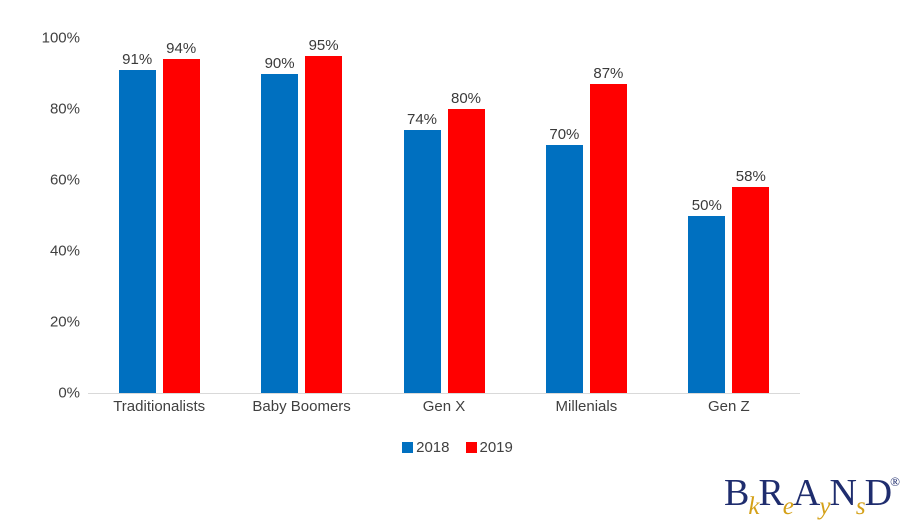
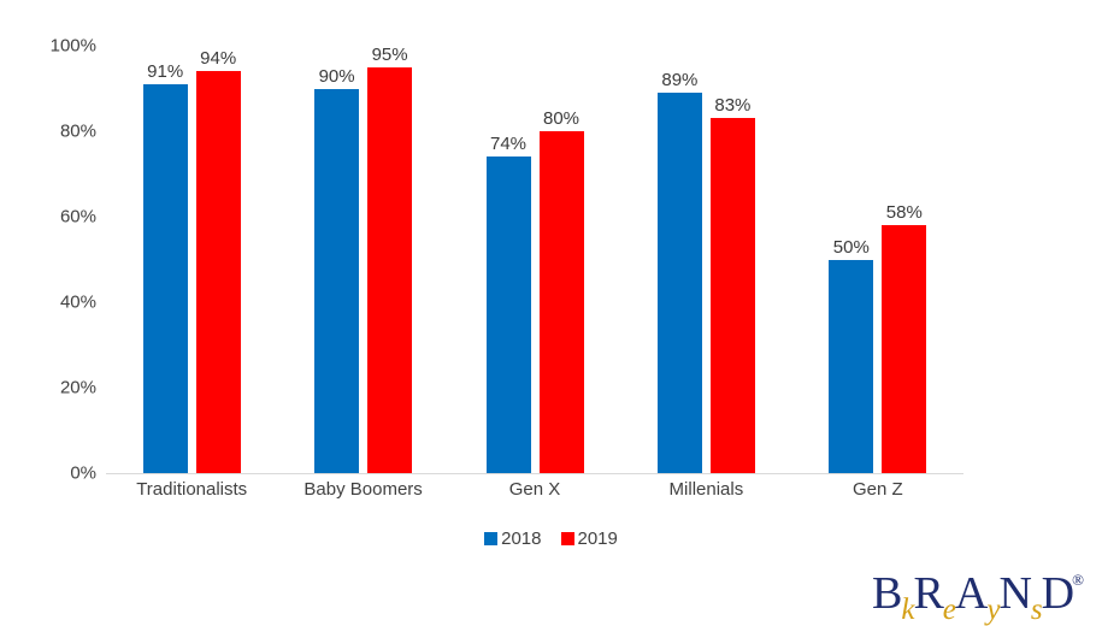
2018/Millenials: 70% -> 89%
2019/Millenials: 87% -> 83%
